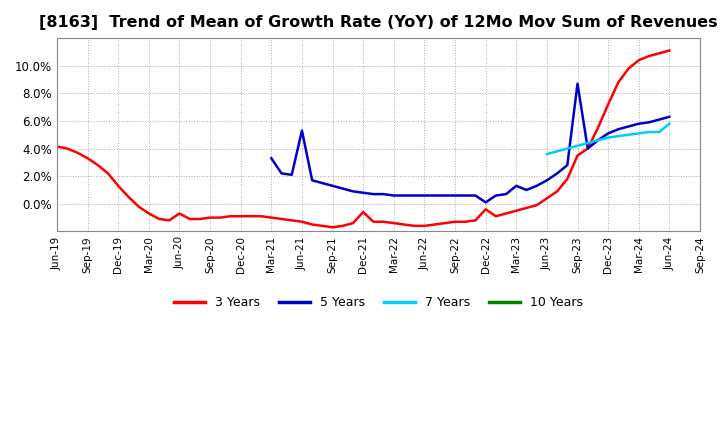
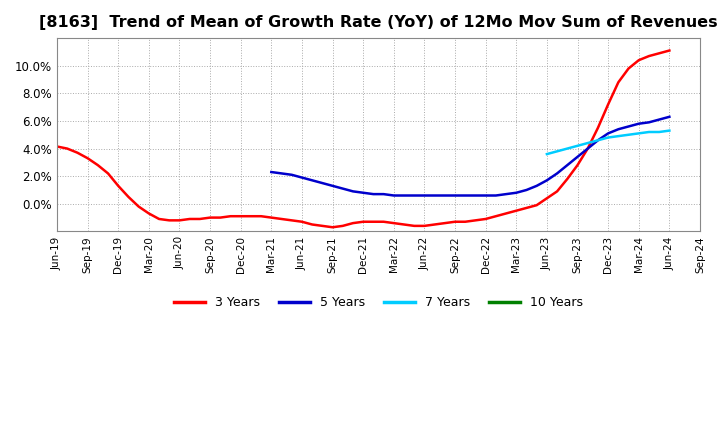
3 Years/Jun-20: -0.7% -> -1.2%
5 Years/Mar-21: 3.3% -> 2.3%
5 Years/Jun-21: 5.3% -> 1.9%
3 Years/Dec-21: -0.6% -> -1.3%
3 Years/Dec-22: -0.4% -> -1.1%
5 Years/Dec-22: 0.1% -> 0.6%
5 Years/Mar-23: 1.3% -> 0.8%
3 Years/Sep-23: 3.5% -> 2.8%
5 Years/Sep-23: 8.7% -> 3.4%
7 Years/Jun-24: 5.8% -> 5.3%
